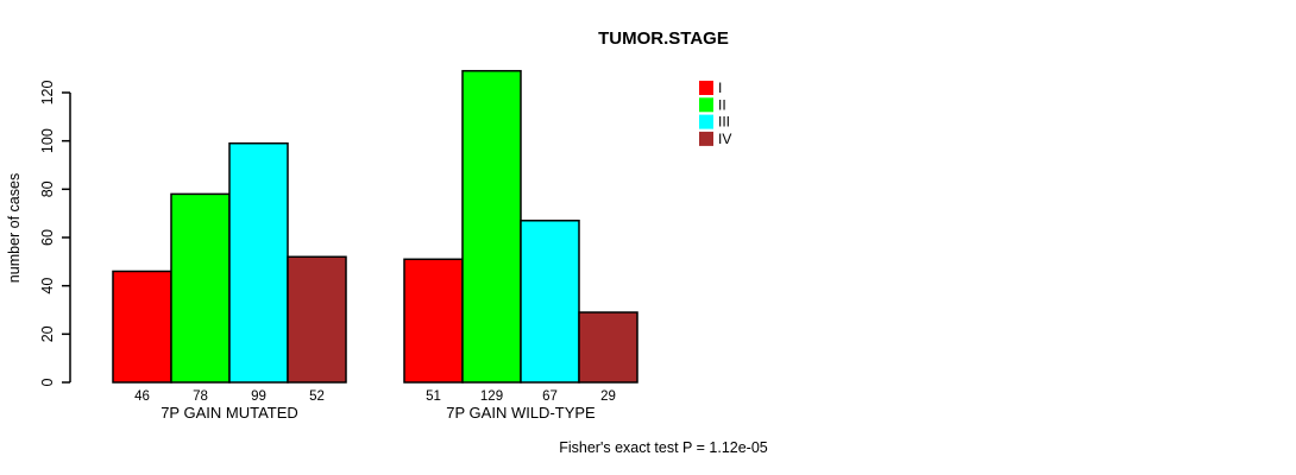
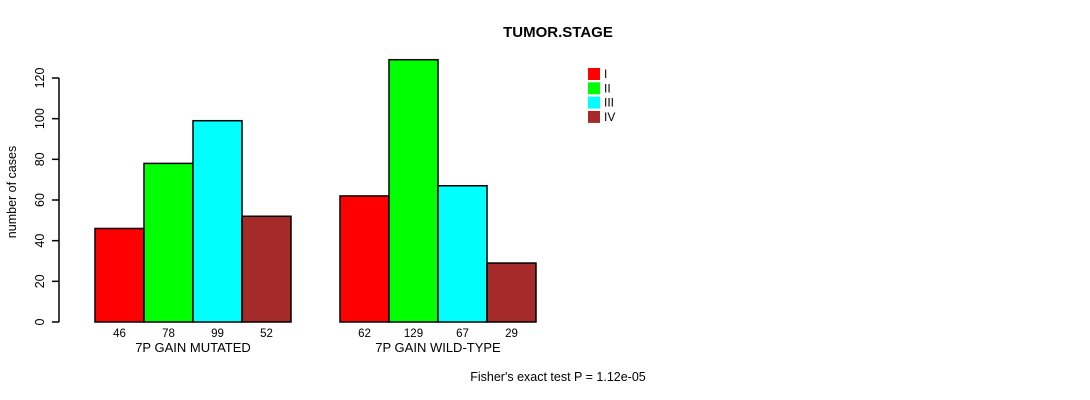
I/7P GAIN WILD-TYPE: 51 -> 62
